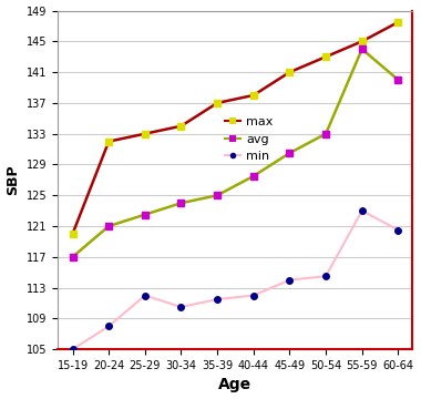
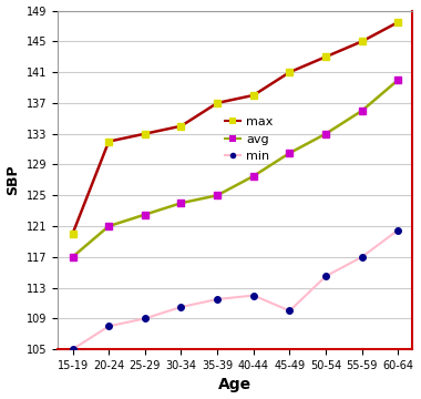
min/25-29: 112.0 -> 109.0
min/45-49: 114.0 -> 110.0
avg/55-59: 144.0 -> 136.0
min/55-59: 123.0 -> 117.0
